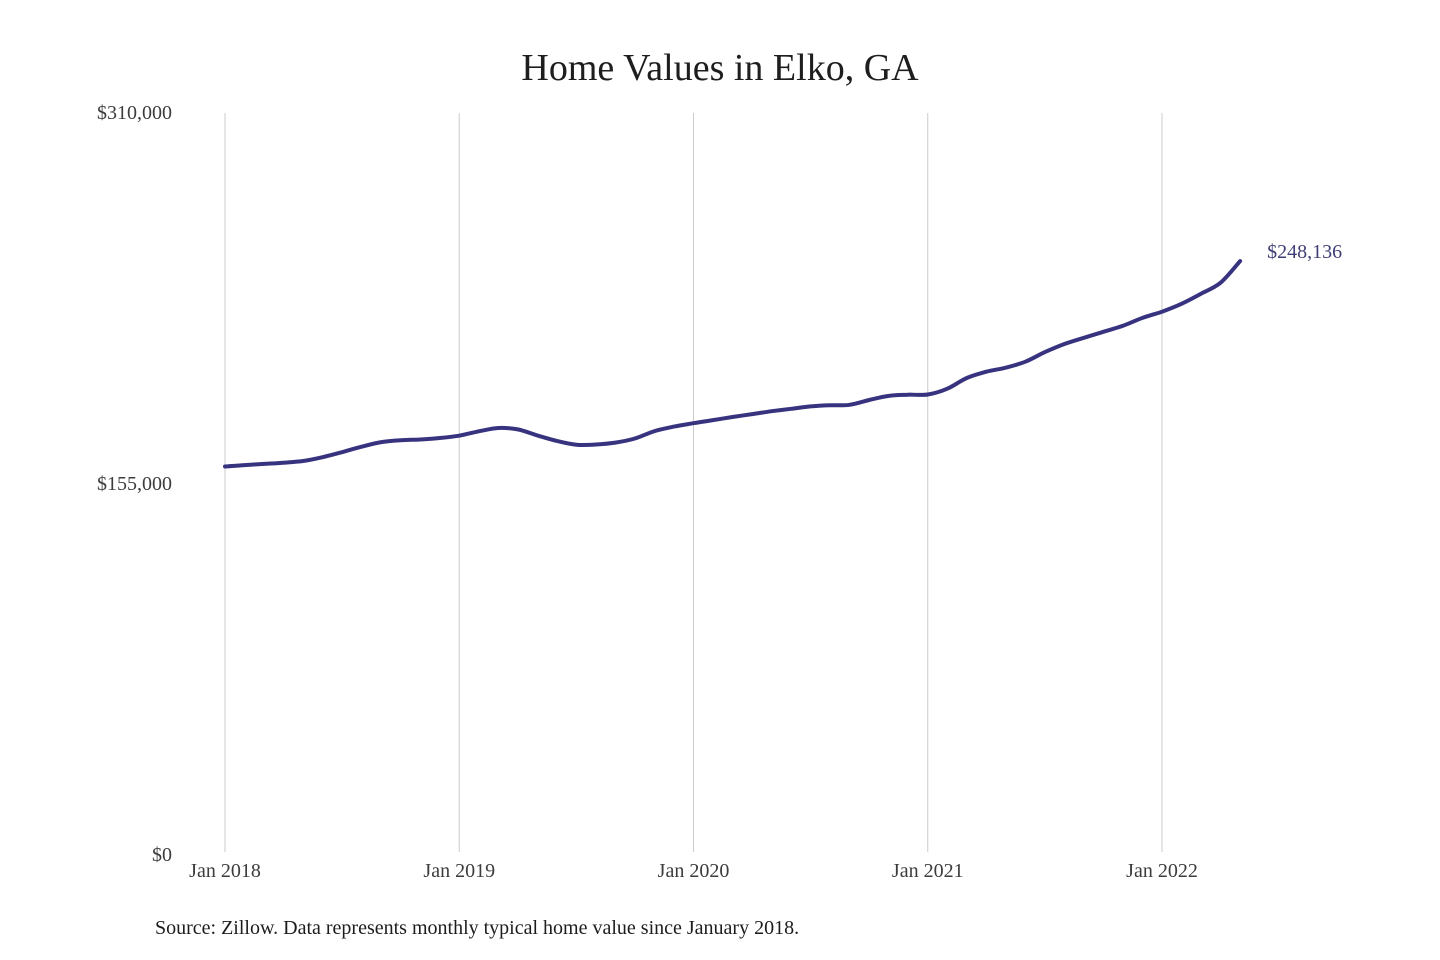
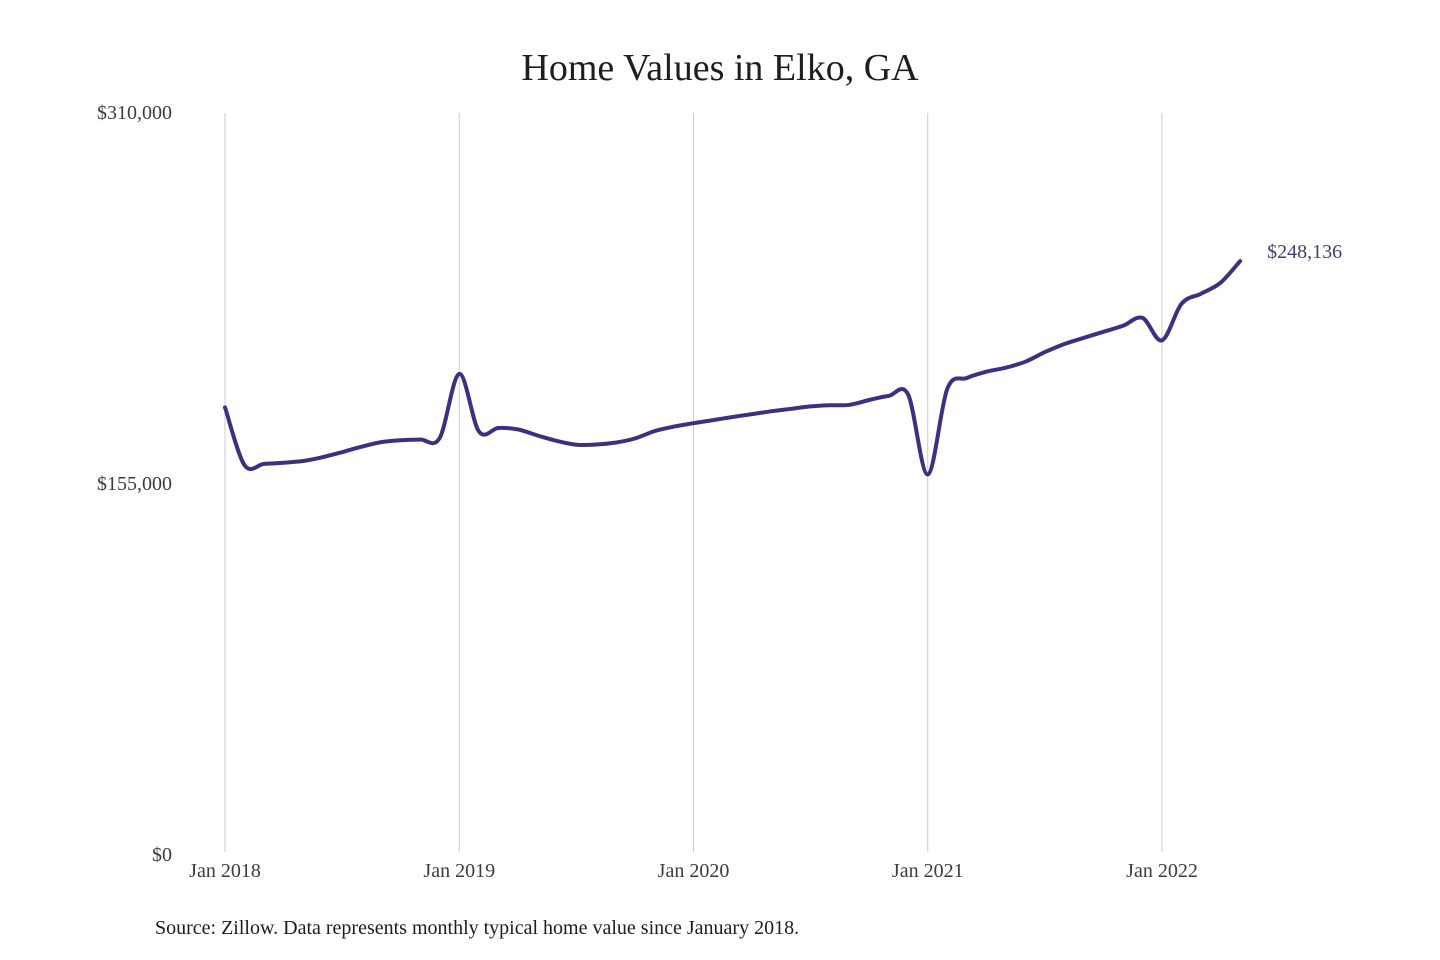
Jan 2018: $162000 -> $187000
Jan 2019: $175000 -> $201000
Jan 2021: $192000 -> $159000
Jan 2022: $227000 -> $215000
